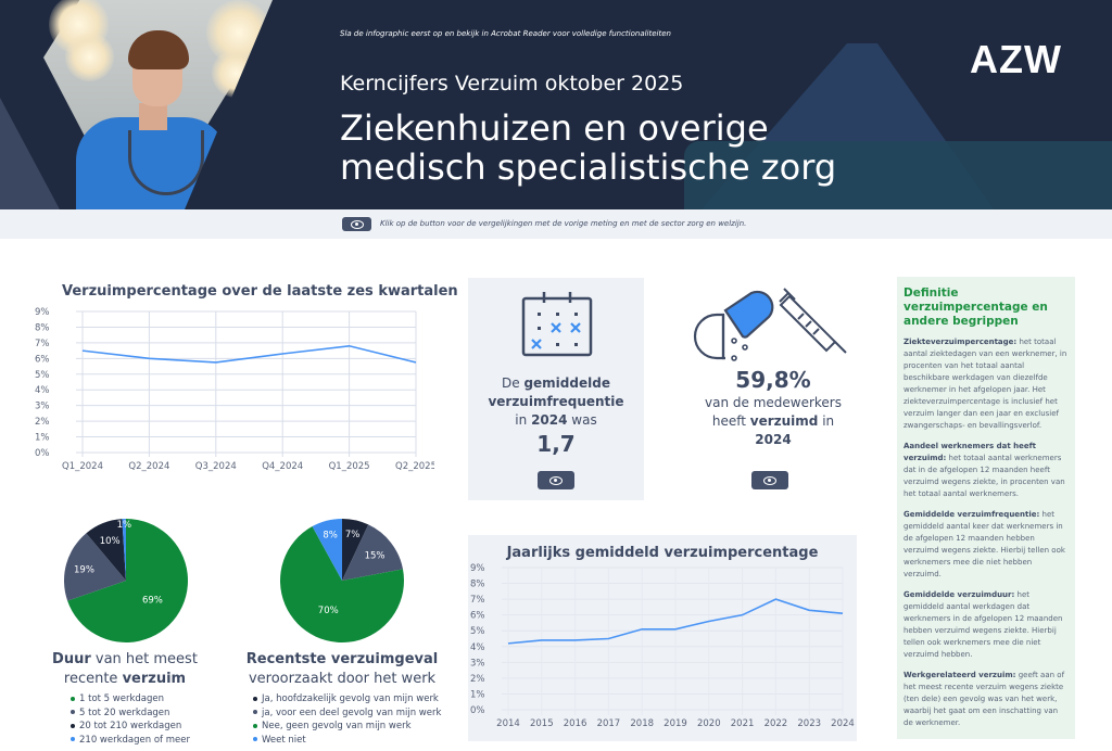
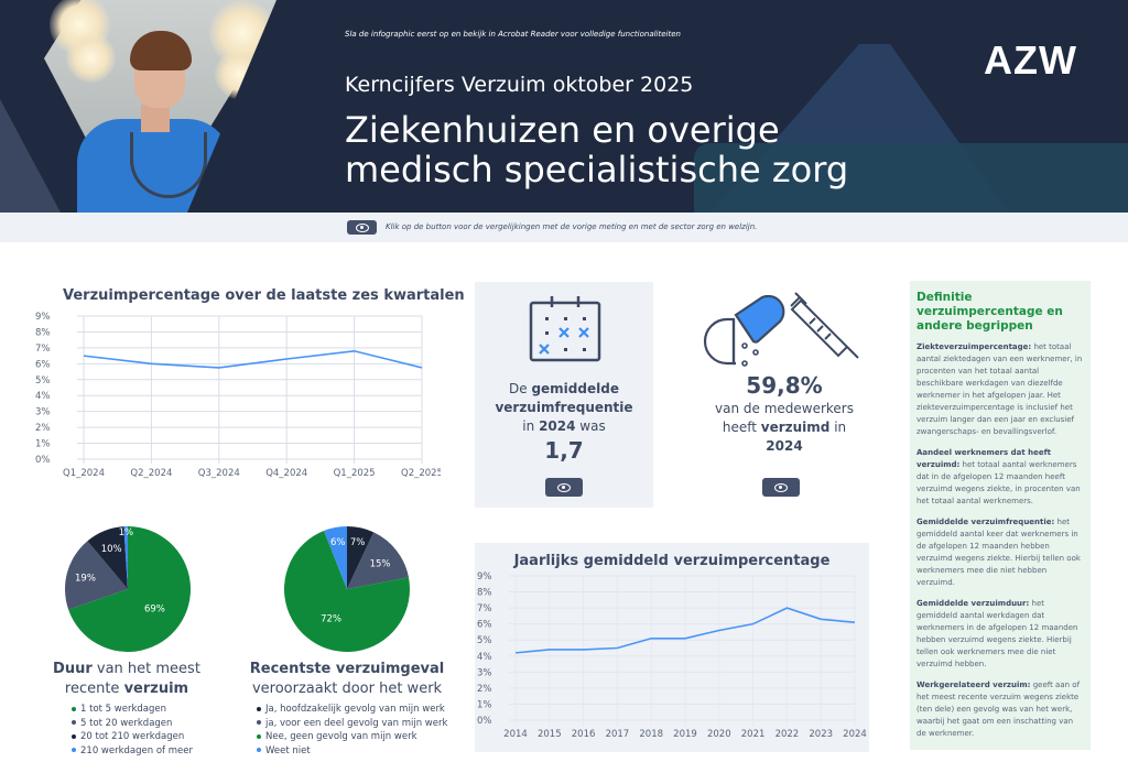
Recentste verzuimgeval veroorzaakt door het werk/Nee, geen gevolg van mijn werk: 70% -> 72%
Recentste verzuimgeval veroorzaakt door het werk/Weet niet: 8% -> 6%
